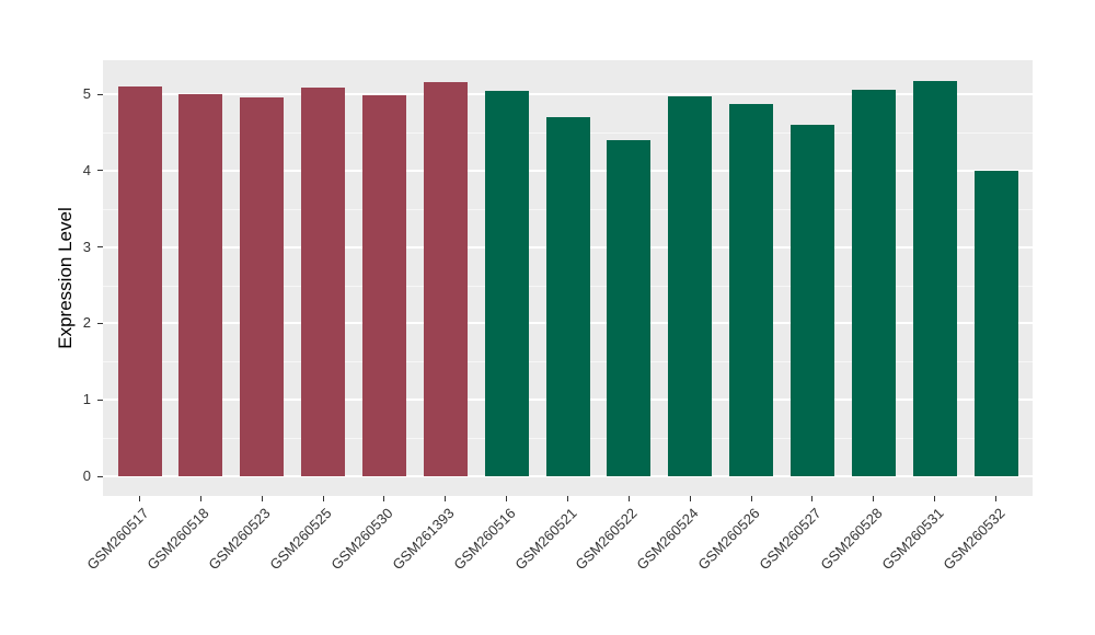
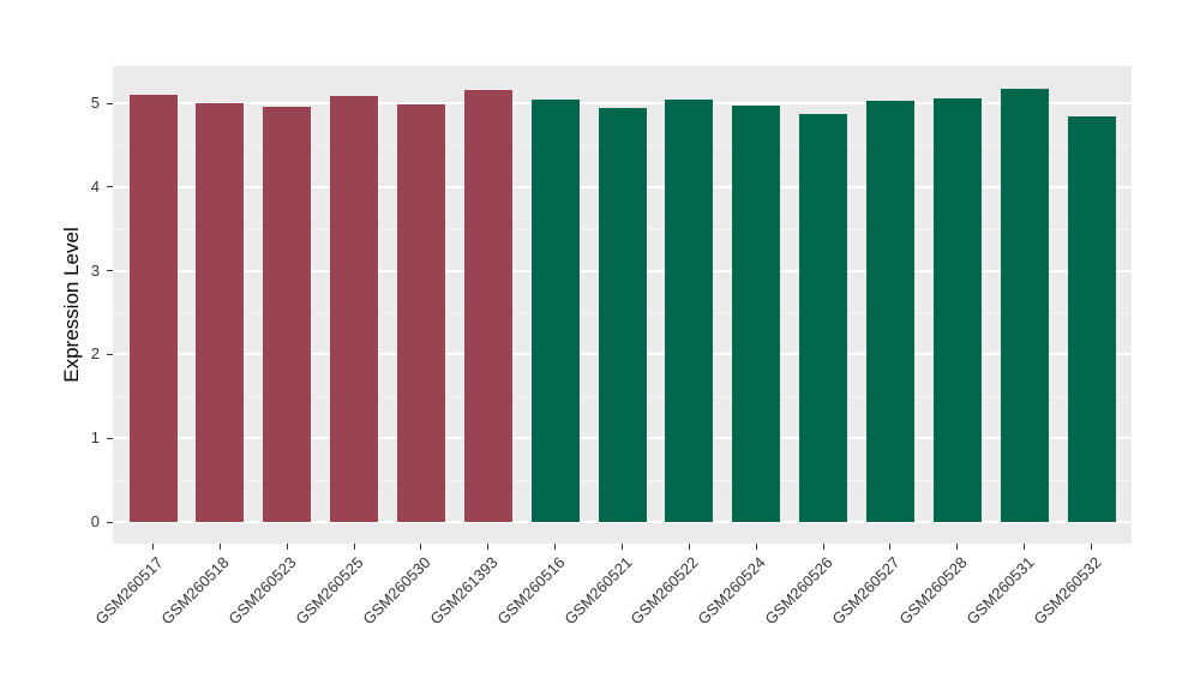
GSM260521: 4.7 -> 4.9
GSM260522: 4.4 -> 5.0
GSM260527: 4.6 -> 5.0
GSM260532: 4.0 -> 4.8
